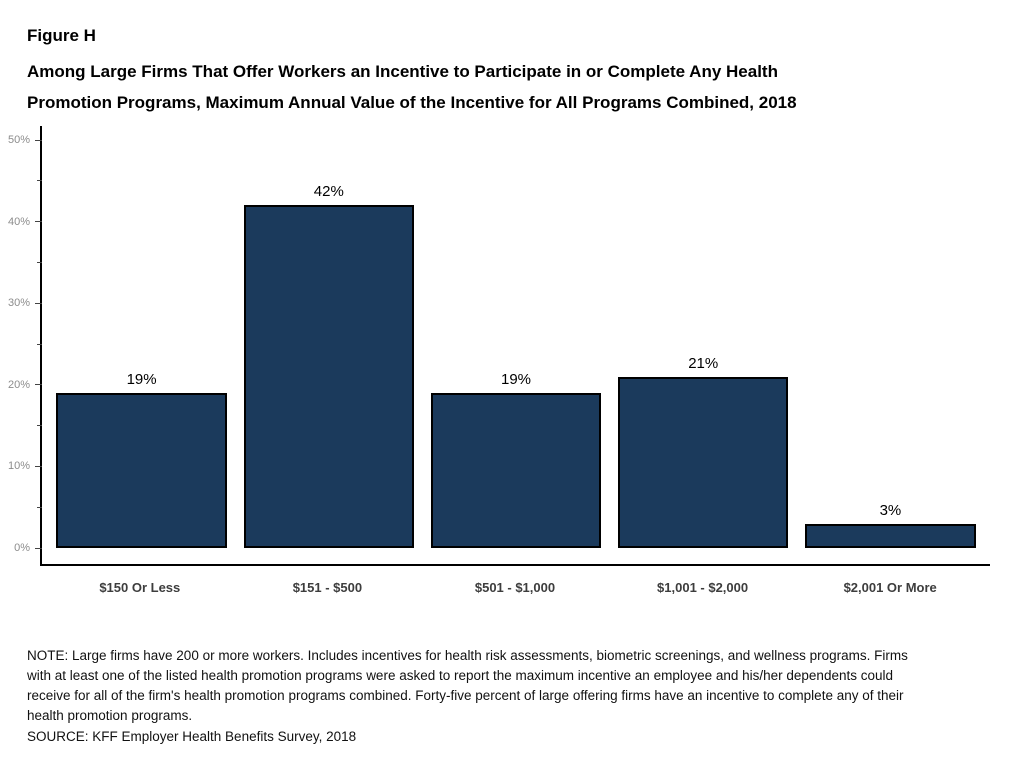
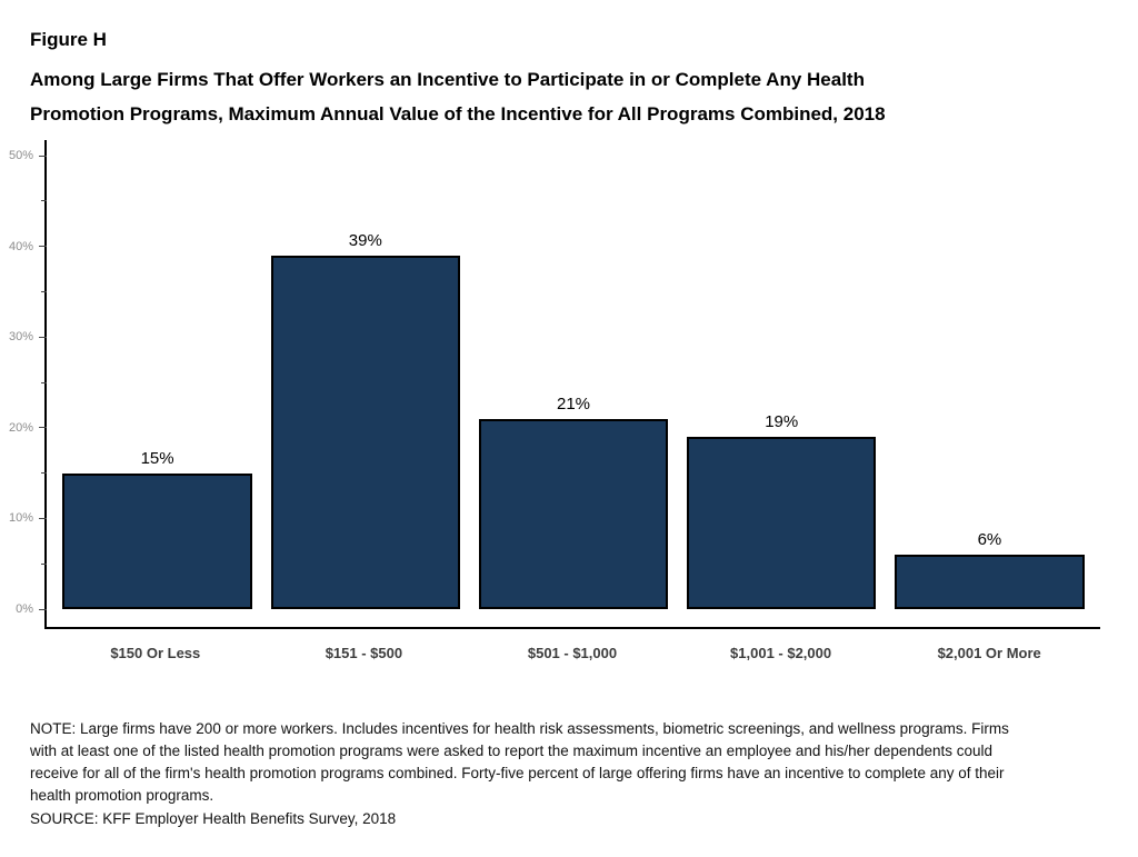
$150 Or Less: 19% -> 15%
$151 - $500: 42% -> 39%
$501 - $1,000: 19% -> 21%
$1,001 - $2,000: 21% -> 19%
$2,001 Or More: 3% -> 6%
